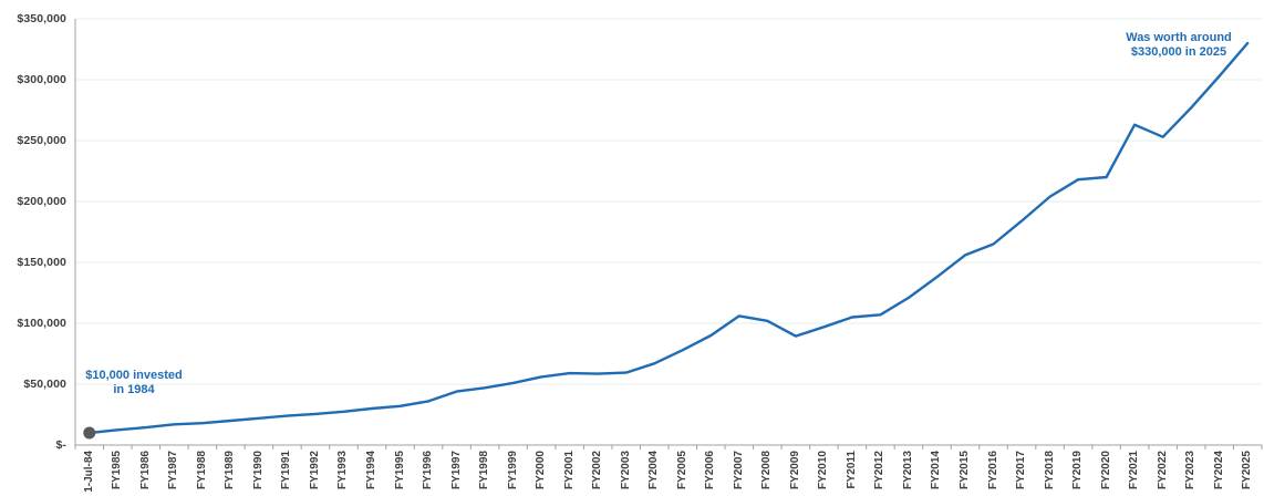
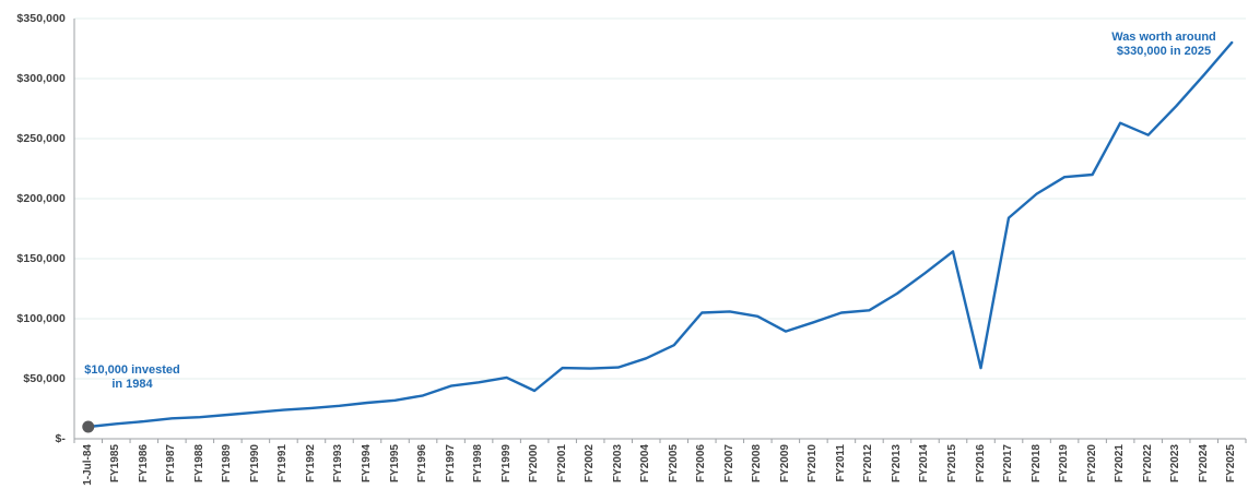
FY2000: $56000 -> $40000
FY2006: $90000 -> $105000
FY2016: $165000 -> $59000
